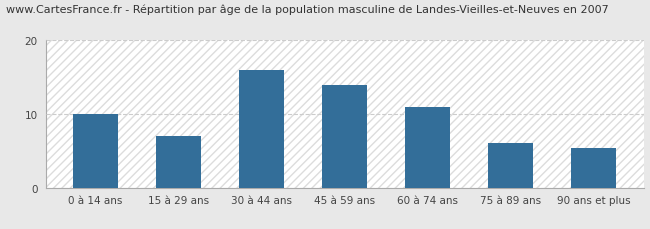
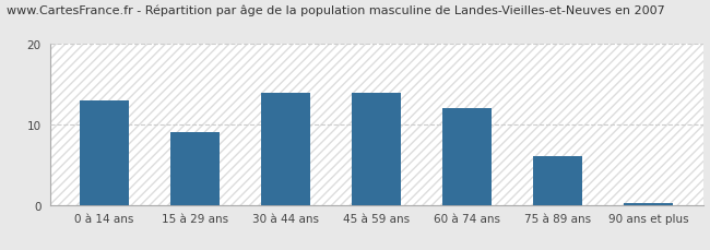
0 à 14 ans: 10.0 -> 13.0
15 à 29 ans: 7.0 -> 9.0
30 à 44 ans: 16.0 -> 14.0
60 à 74 ans: 11.0 -> 12.0
90 ans et plus: 5.4 -> 0.2
